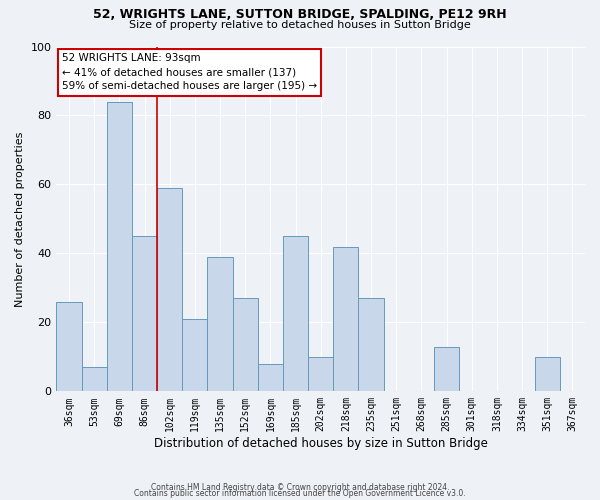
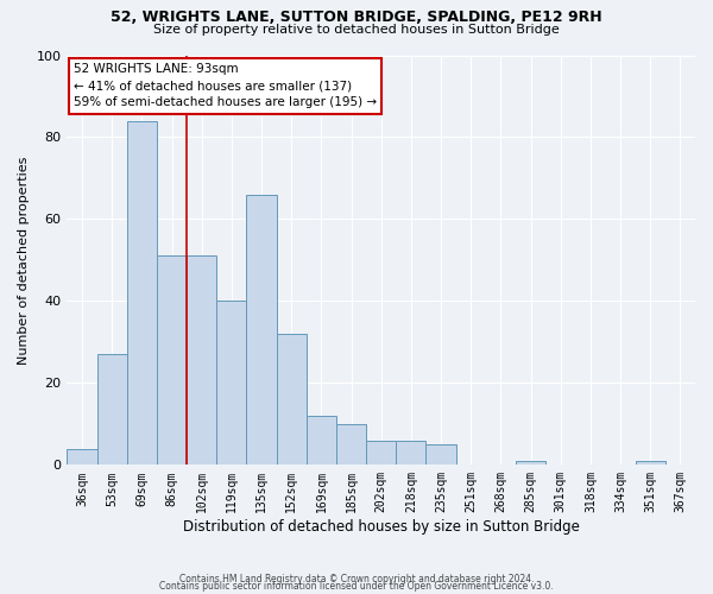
36sqm: 26 -> 4
53sqm: 7 -> 27
86sqm: 45 -> 51
102sqm: 59 -> 51
119sqm: 21 -> 40
135sqm: 39 -> 66
152sqm: 27 -> 32
169sqm: 8 -> 12
185sqm: 45 -> 10
202sqm: 10 -> 6
218sqm: 42 -> 6
235sqm: 27 -> 5
285sqm: 13 -> 1
351sqm: 10 -> 1
